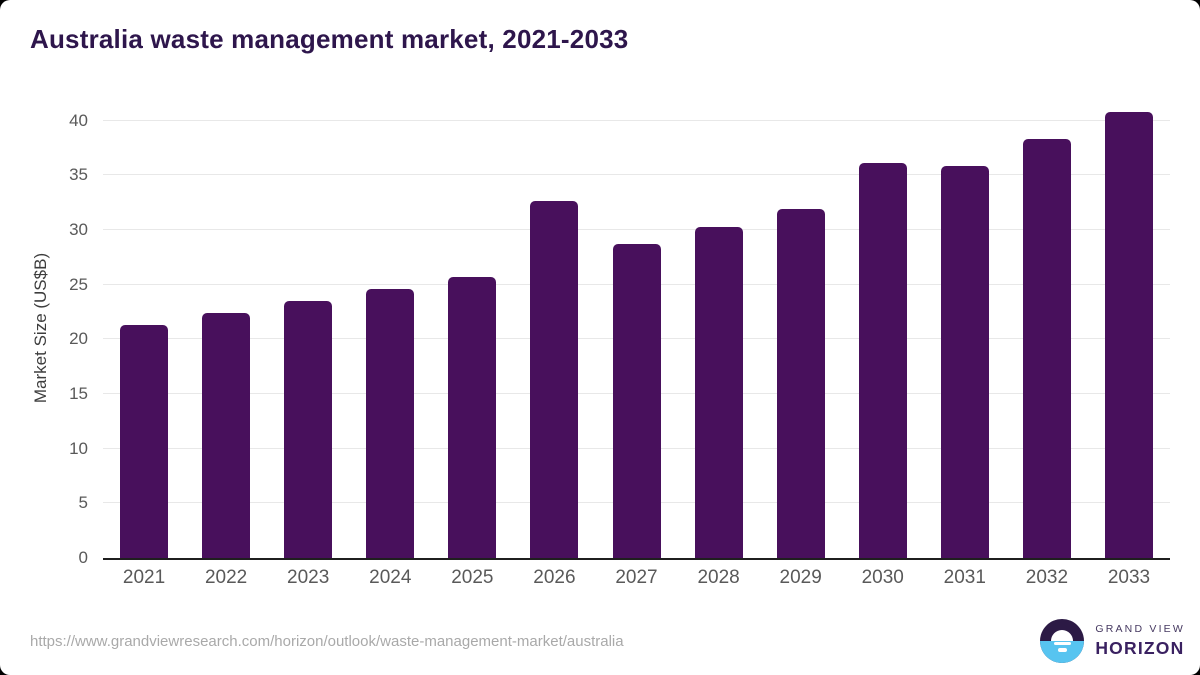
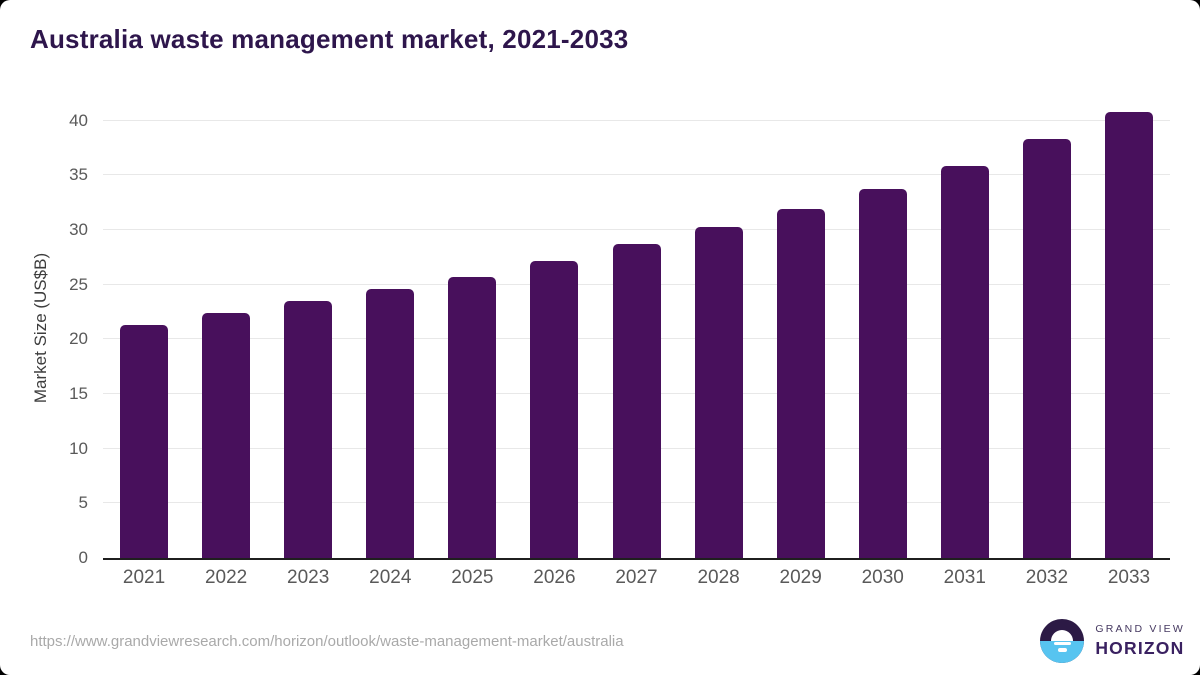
2026: 32.7 -> 27.2
2030: 36.1 -> 33.8
